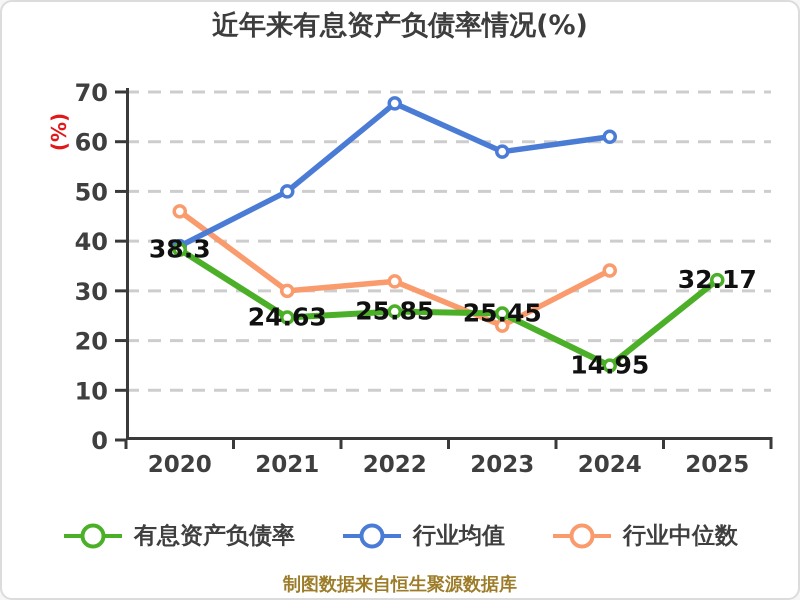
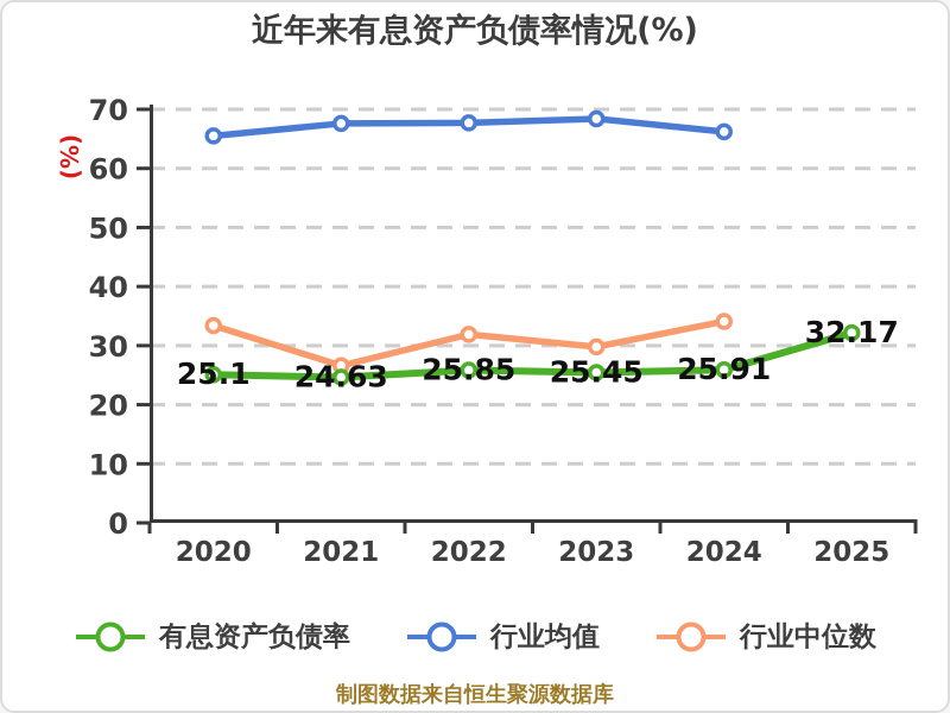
有息资产负债率/2020: 38.3 -> 25.1
行业均值/2020: 39 -> 66
行业中位数/2020: 46 -> 33
行业均值/2021: 50 -> 68
行业中位数/2021: 30 -> 27
行业均值/2023: 58 -> 68
行业中位数/2023: 23 -> 30
有息资产负债率/2024: 14.95 -> 25.91
行业均值/2024: 61 -> 66
